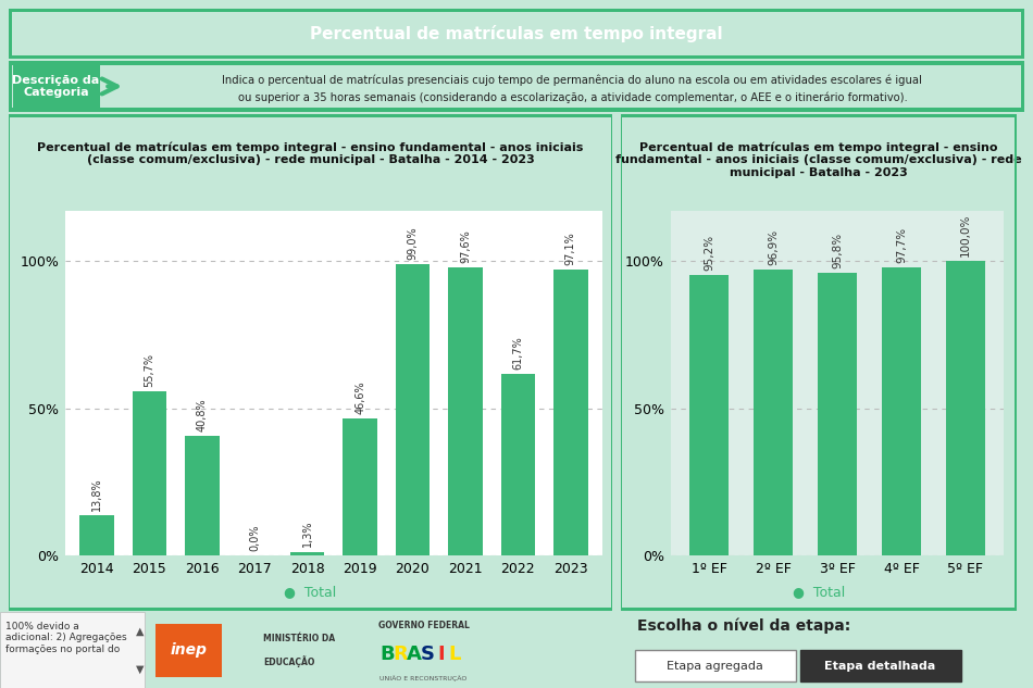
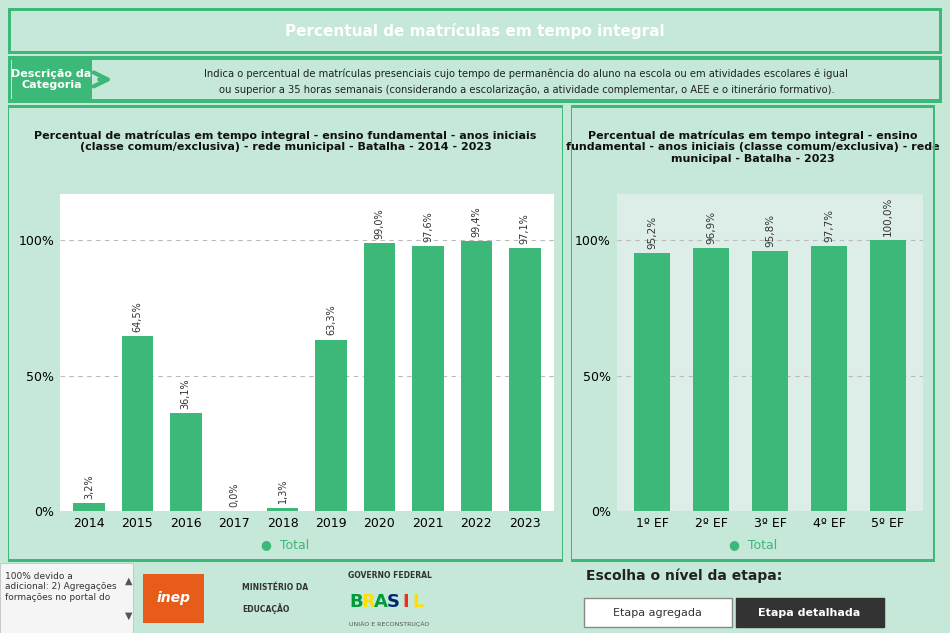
2014: 13,8% -> 3,2%
2015: 55,7% -> 64,5%
2016: 40,8% -> 36,1%
2019: 46,6% -> 63,3%
2022: 61,7% -> 99,4%
